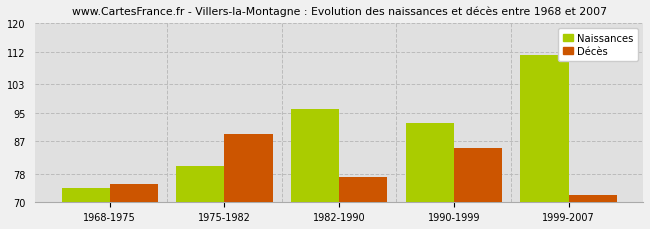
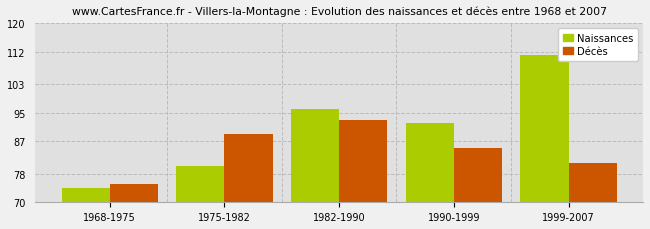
Décès/1982-1990: 77 -> 93
Décès/1999-2007: 72 -> 81
